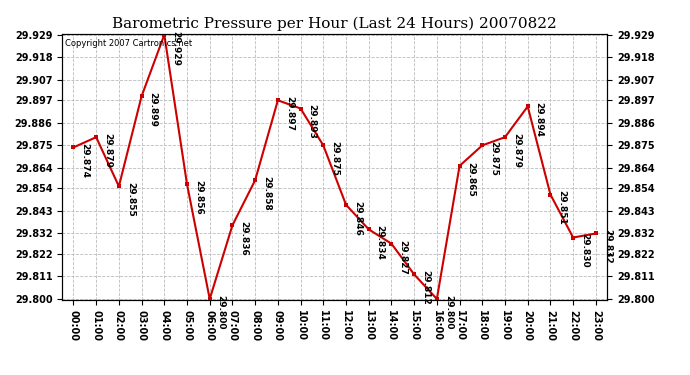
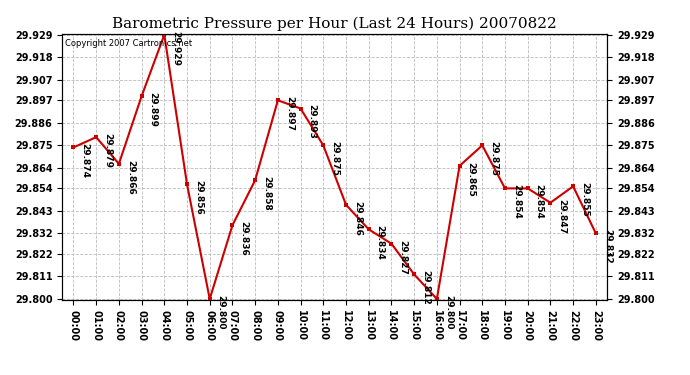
02:00: 29.855 -> 29.866
19:00: 29.879 -> 29.854
20:00: 29.894 -> 29.854
21:00: 29.851 -> 29.847
22:00: 29.830 -> 29.855
